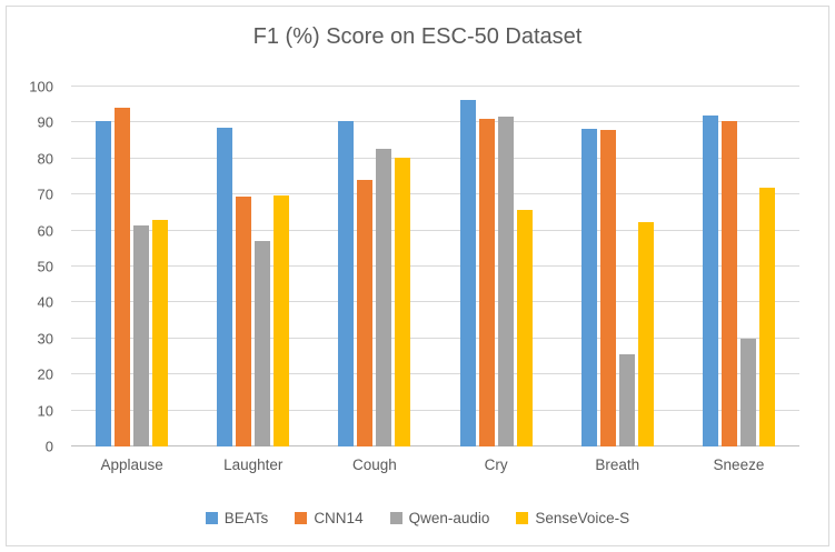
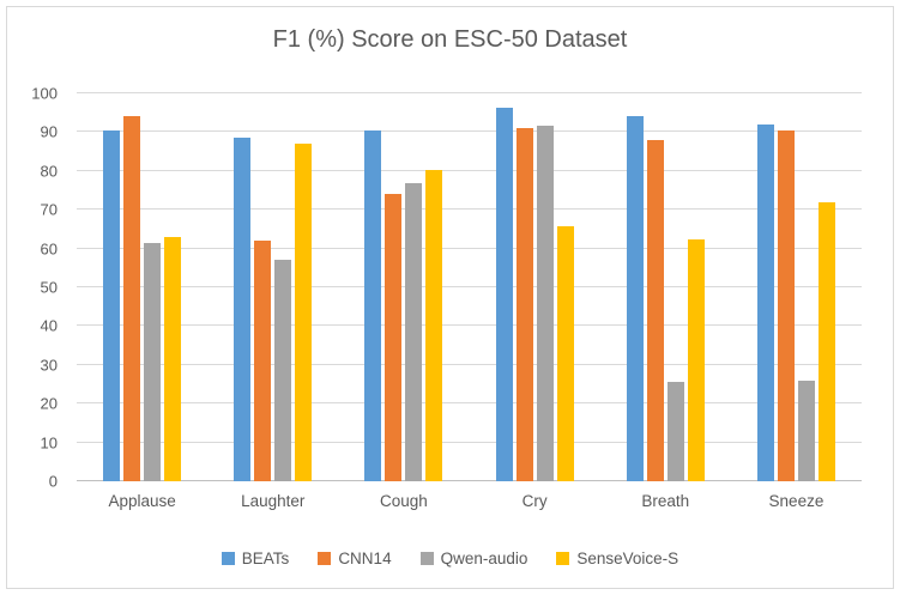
CNN14/Laughter: 70 -> 62
SenseVoice-S/Laughter: 70 -> 87
Qwen-audio/Cough: 83 -> 77
BEATs/Breath: 88 -> 94
Qwen-audio/Sneeze: 30 -> 26
